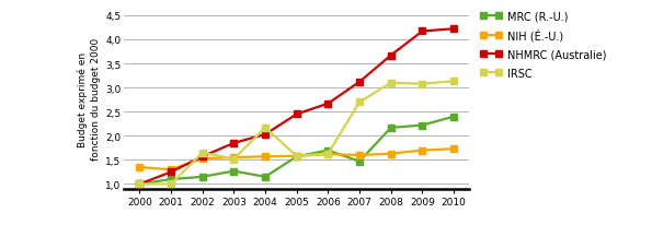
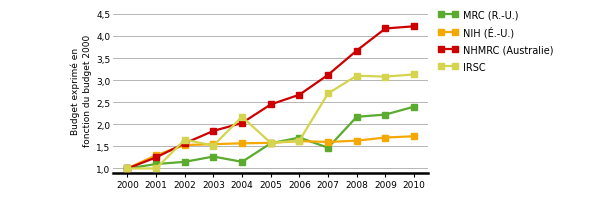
NIH (É.-U.)/2000: 1,35 -> 1,00
